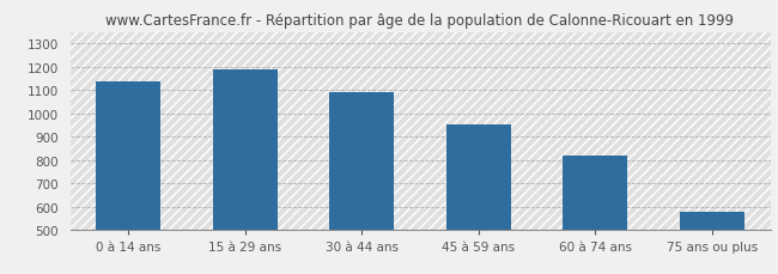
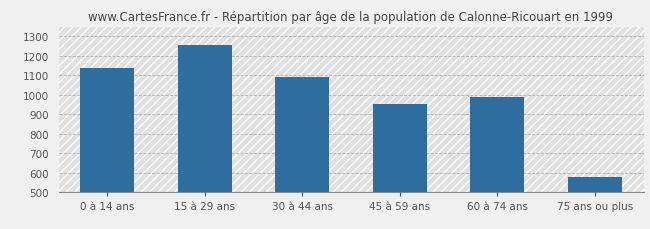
15 à 29 ans: 1190 -> 1260
60 à 74 ans: 820 -> 990
